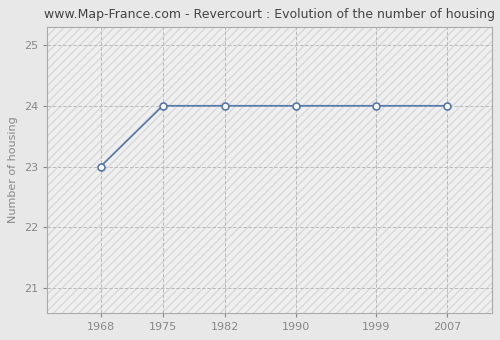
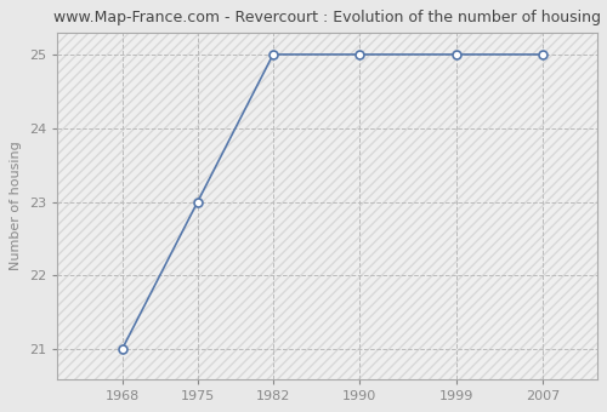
1968: 23 -> 21
1975: 24 -> 23
1982: 24 -> 25
1990: 24 -> 25
1999: 24 -> 25
2007: 24 -> 25
